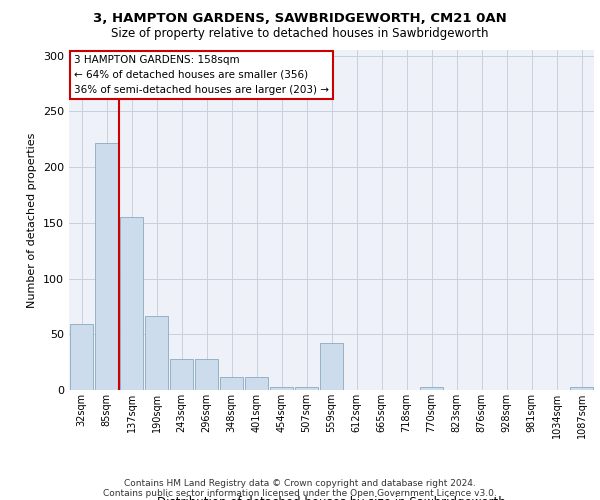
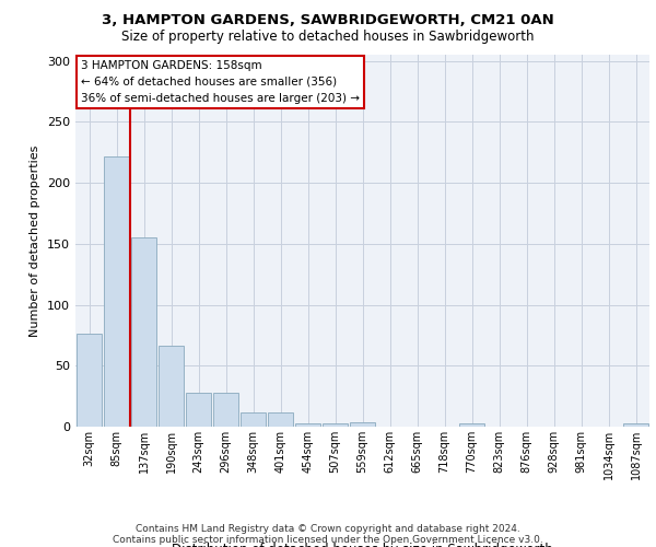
32sqm: 59 -> 76
559sqm: 42 -> 4
